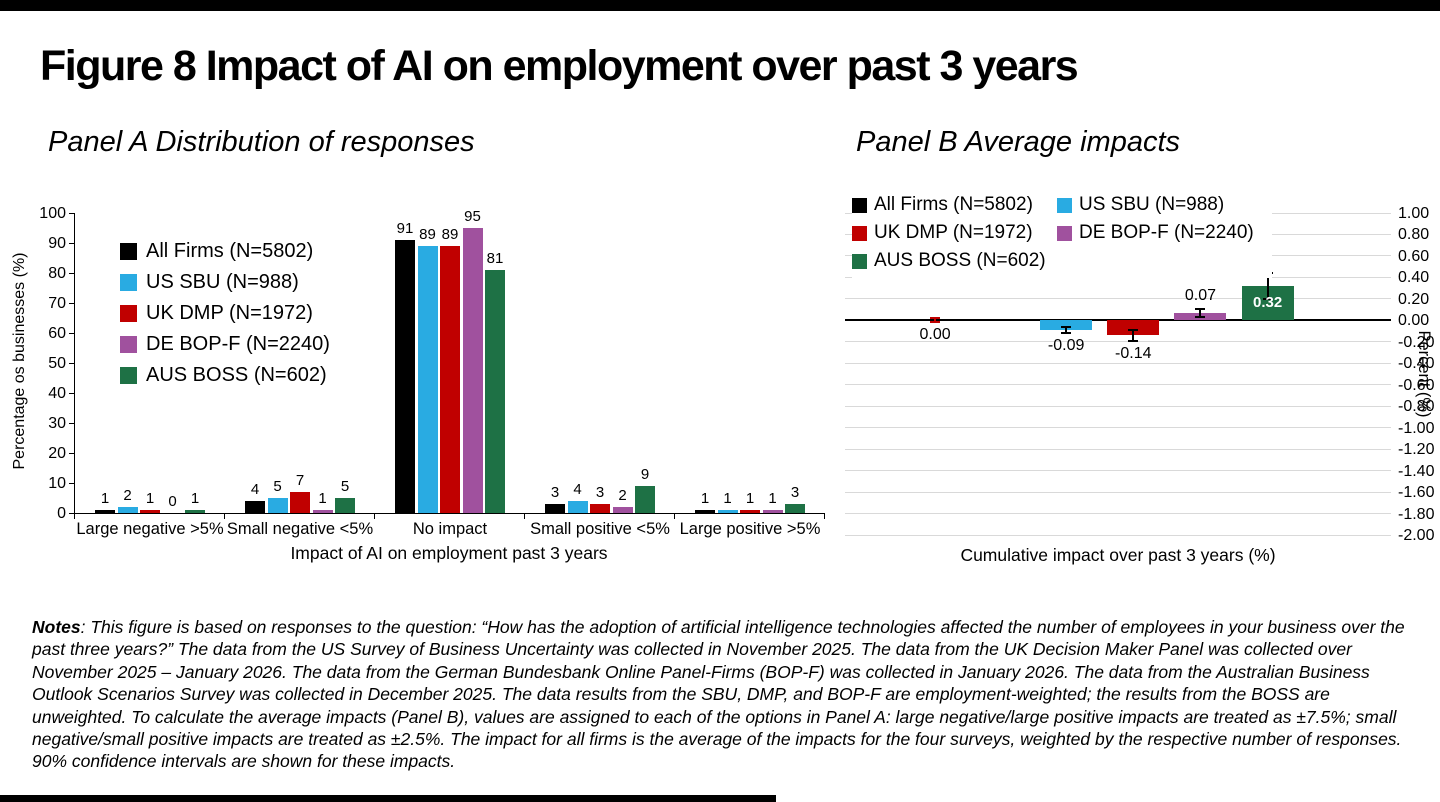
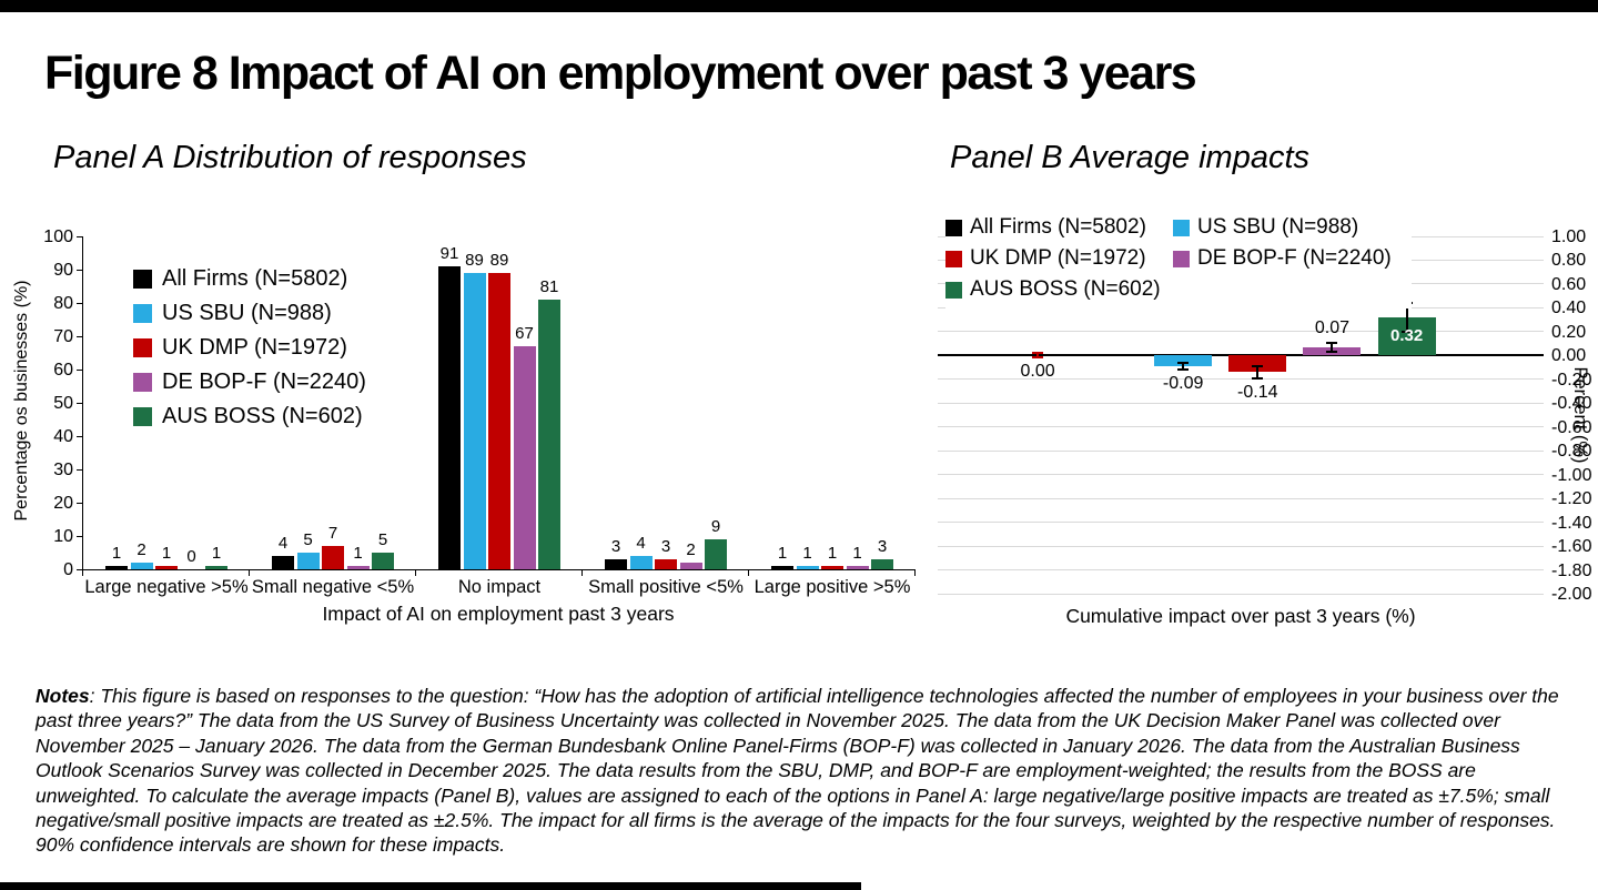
Panel A Distribution of responses/DE BOP-F (N=2240)/No impact: 95 -> 67
